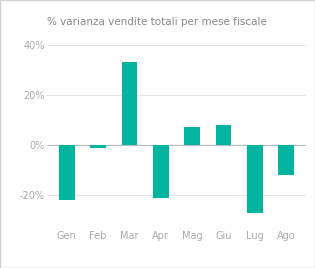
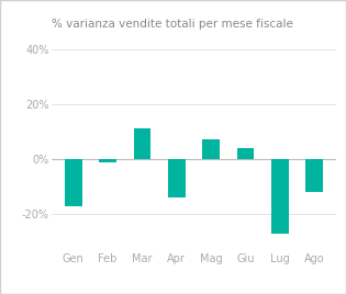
Gen: -22% -> -17%
Mar: 33% -> 11%
Apr: -21% -> -14%
Giu: 8% -> 4%
